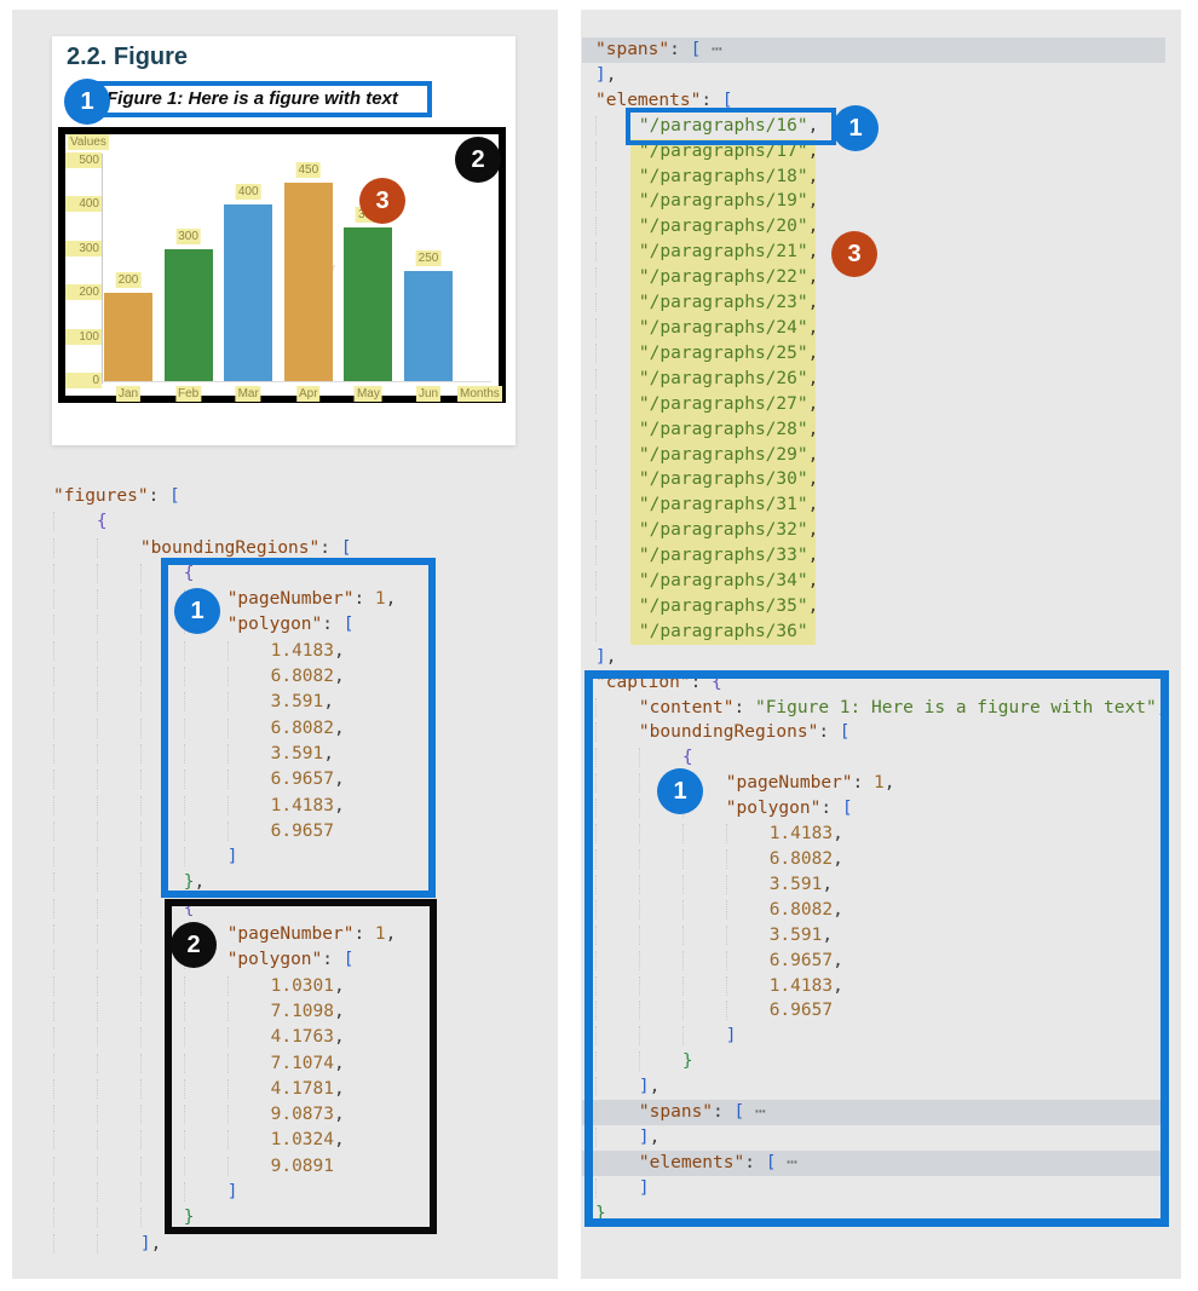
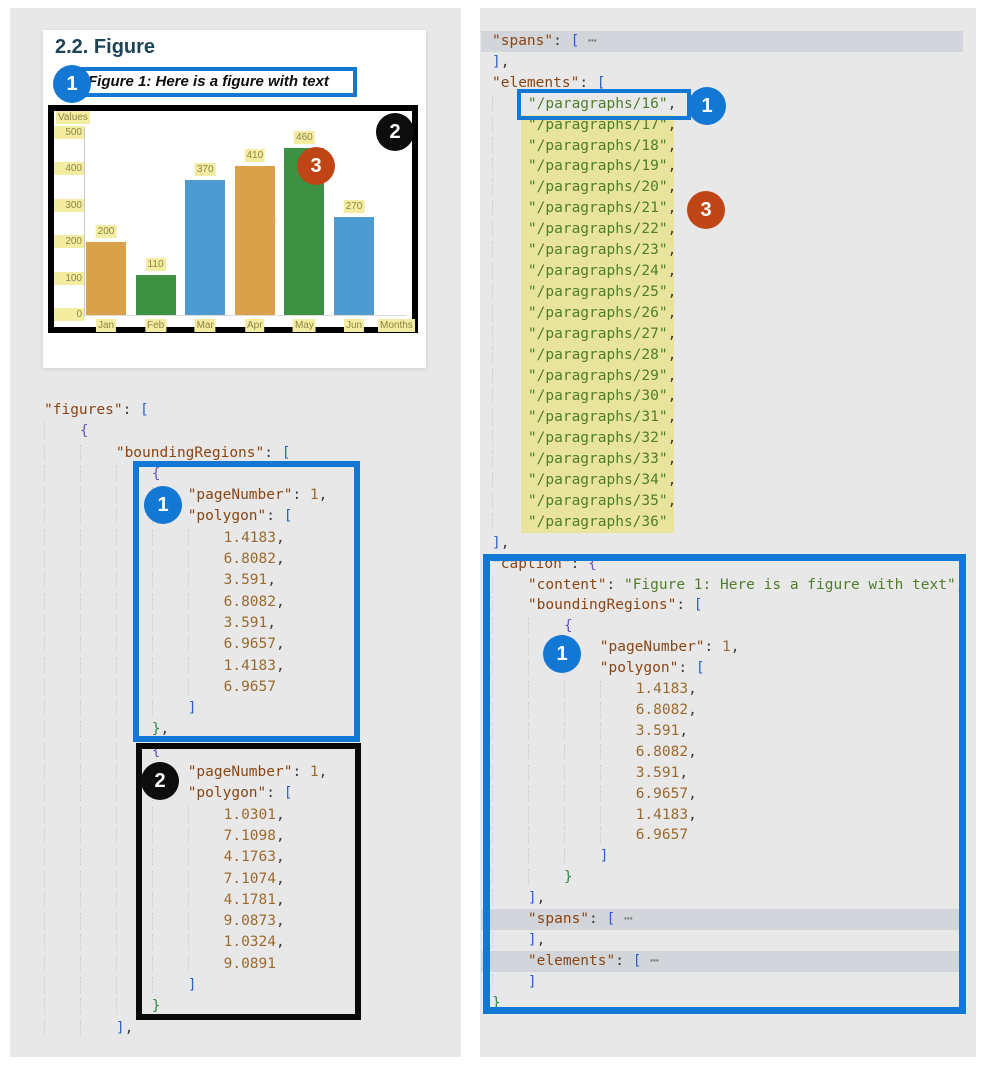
Feb: 300 -> 110
Mar: 400 -> 370
Apr: 450 -> 410
May: 350 -> 460
Jun: 250 -> 270
